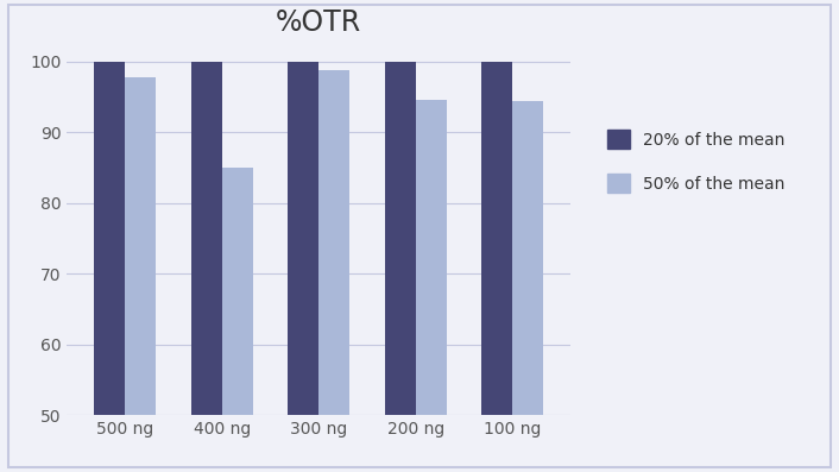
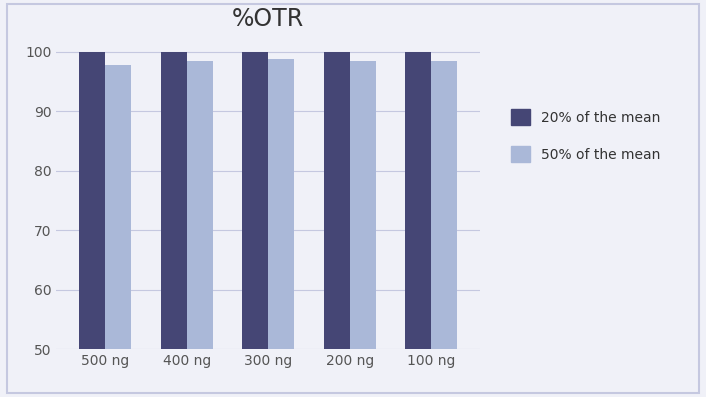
50% of the mean/400 ng: 85.0 -> 98.5
50% of the mean/200 ng: 94.6 -> 98.5
50% of the mean/100 ng: 94.4 -> 98.5
